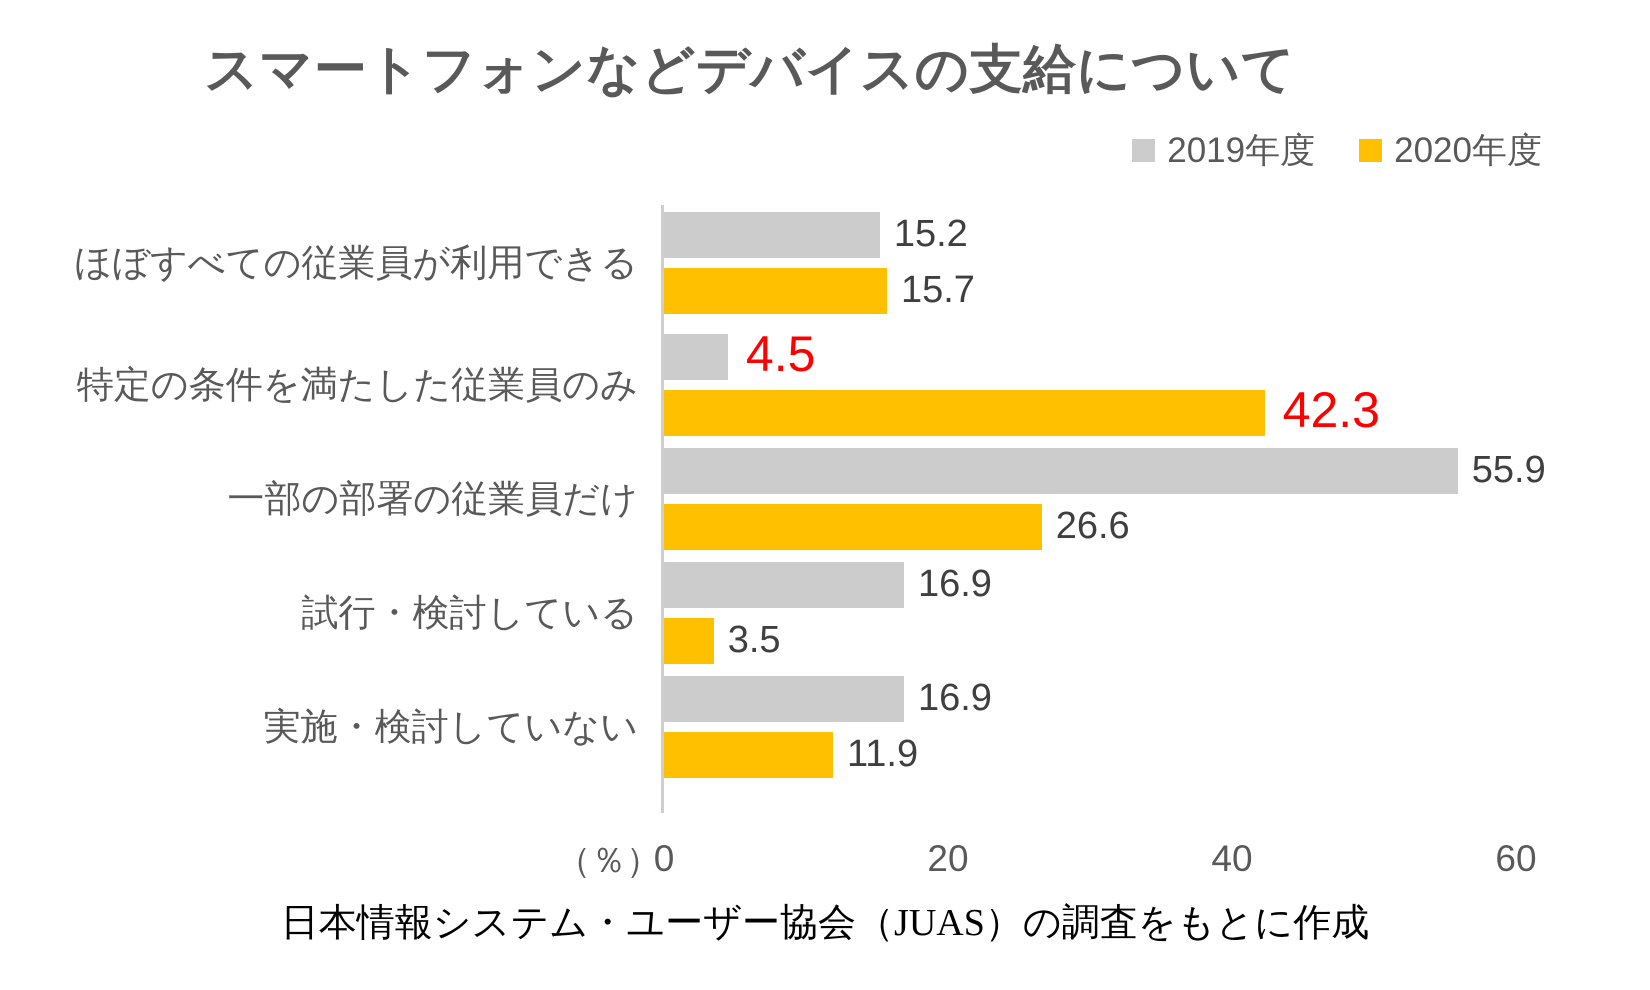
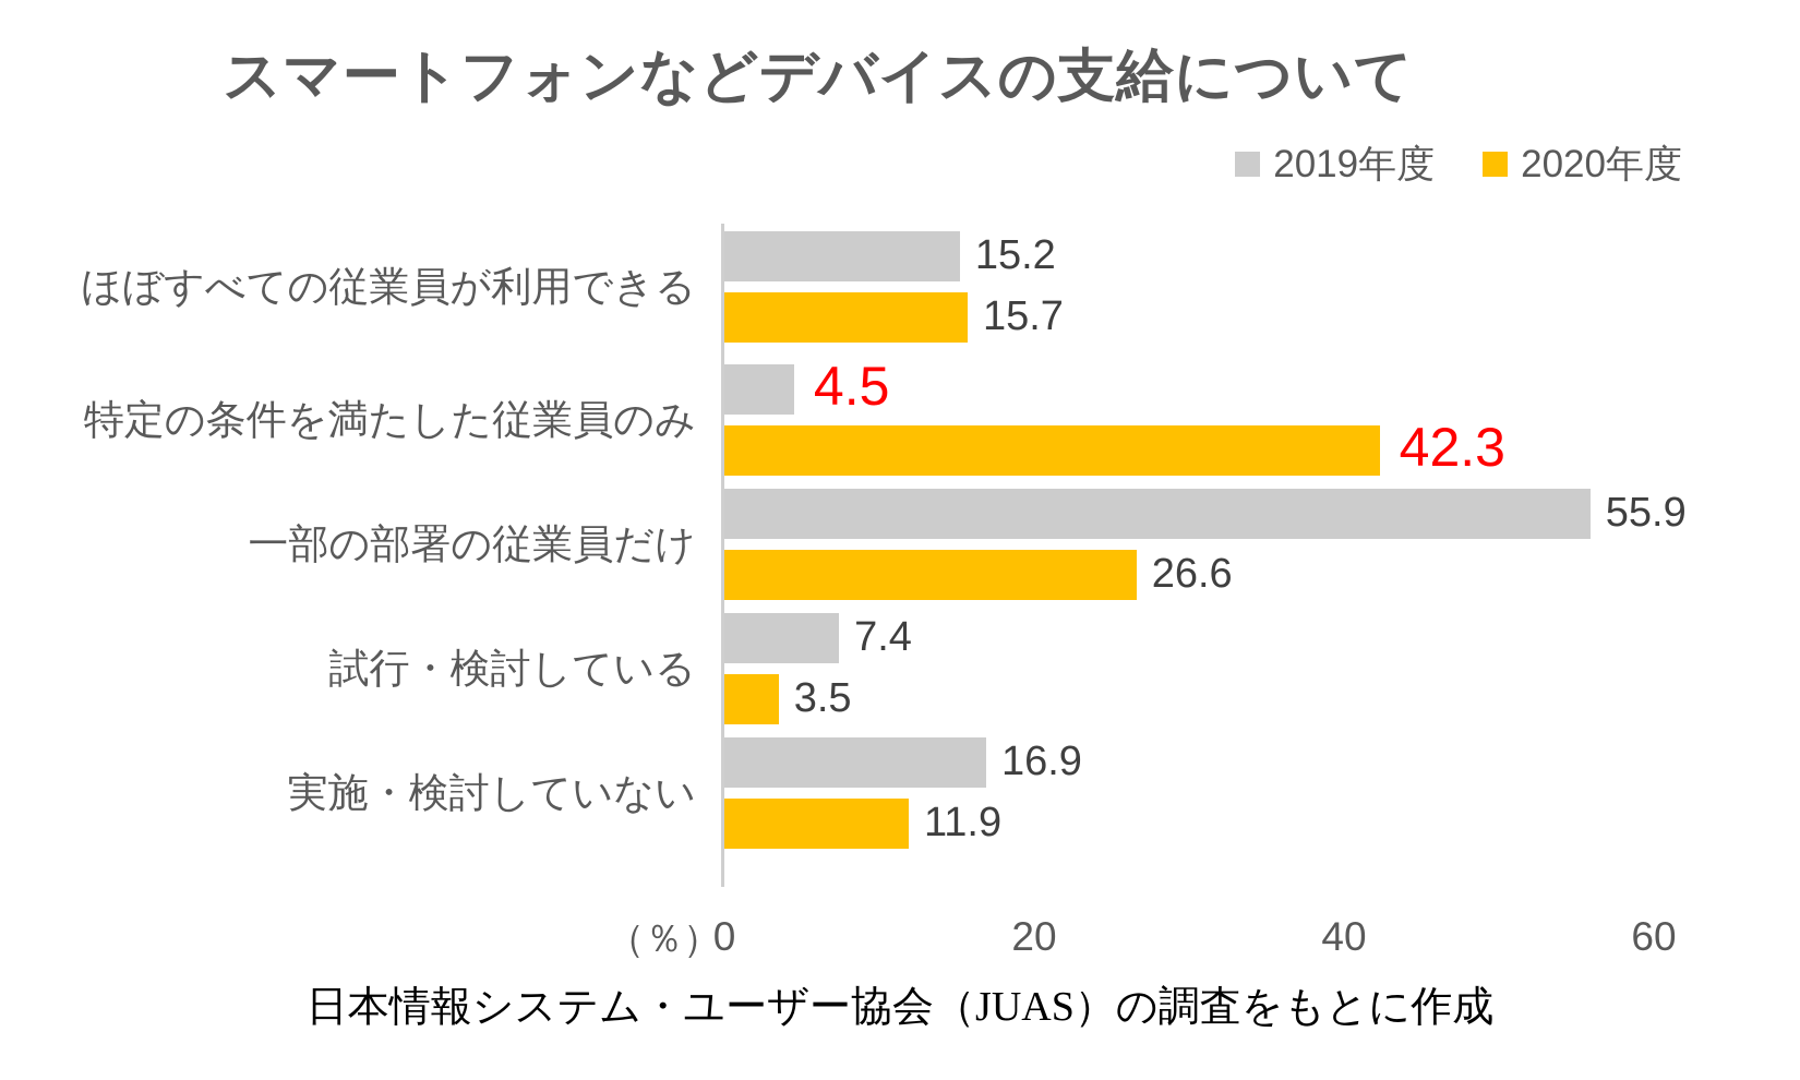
2019年度/試行・検討している: 16.9 -> 7.4
